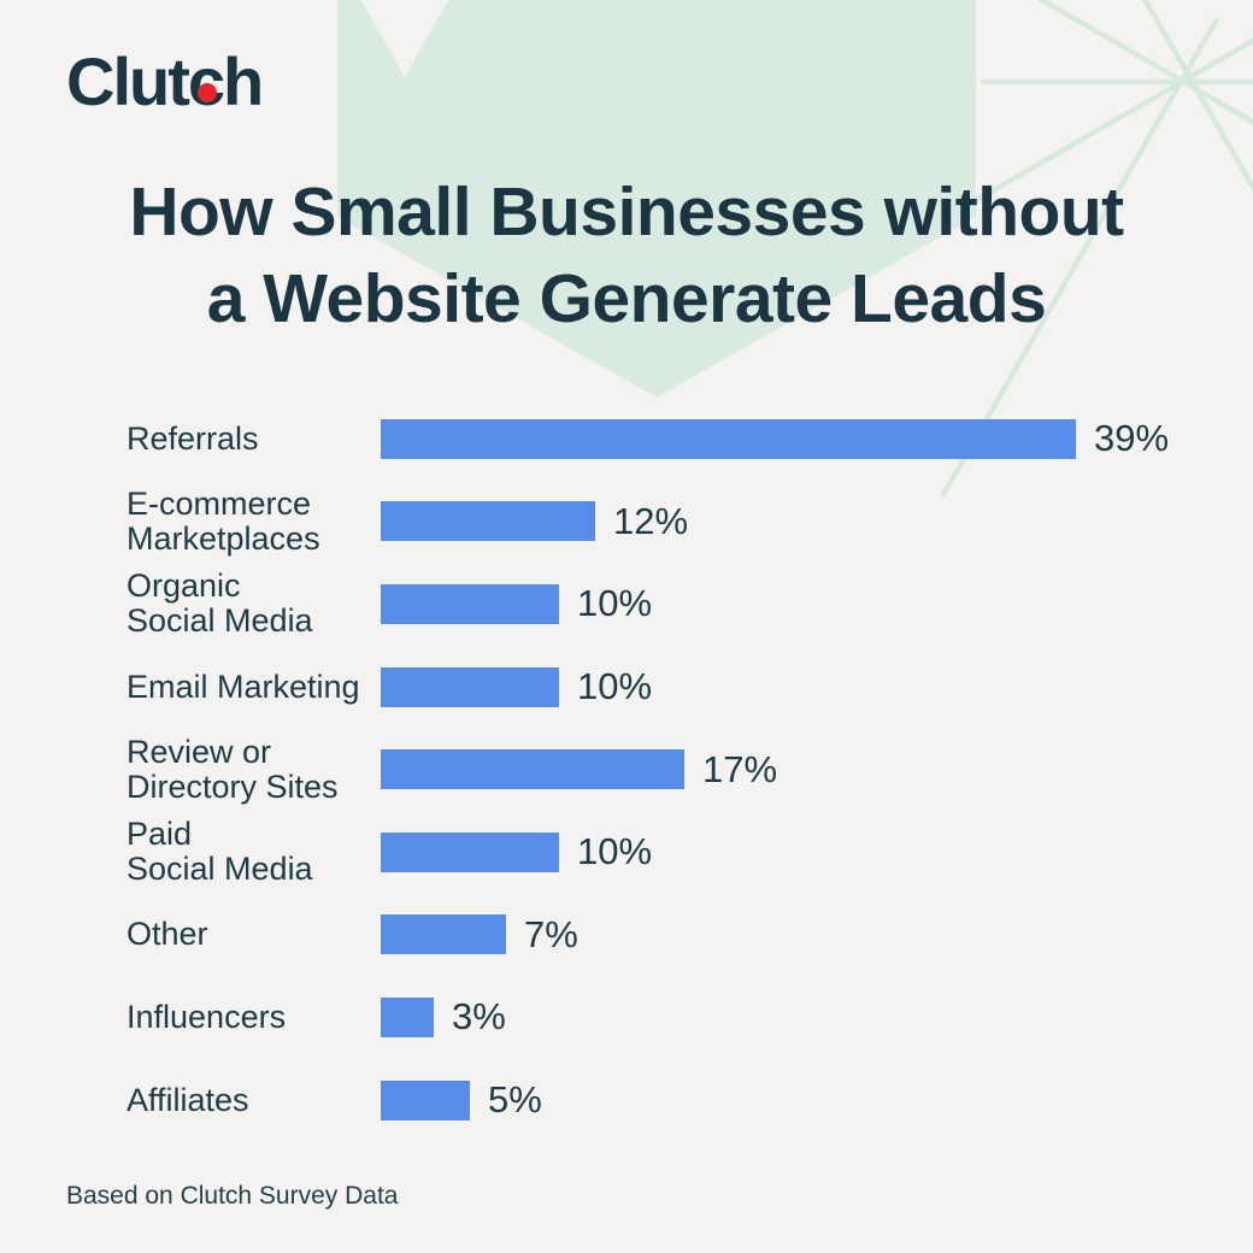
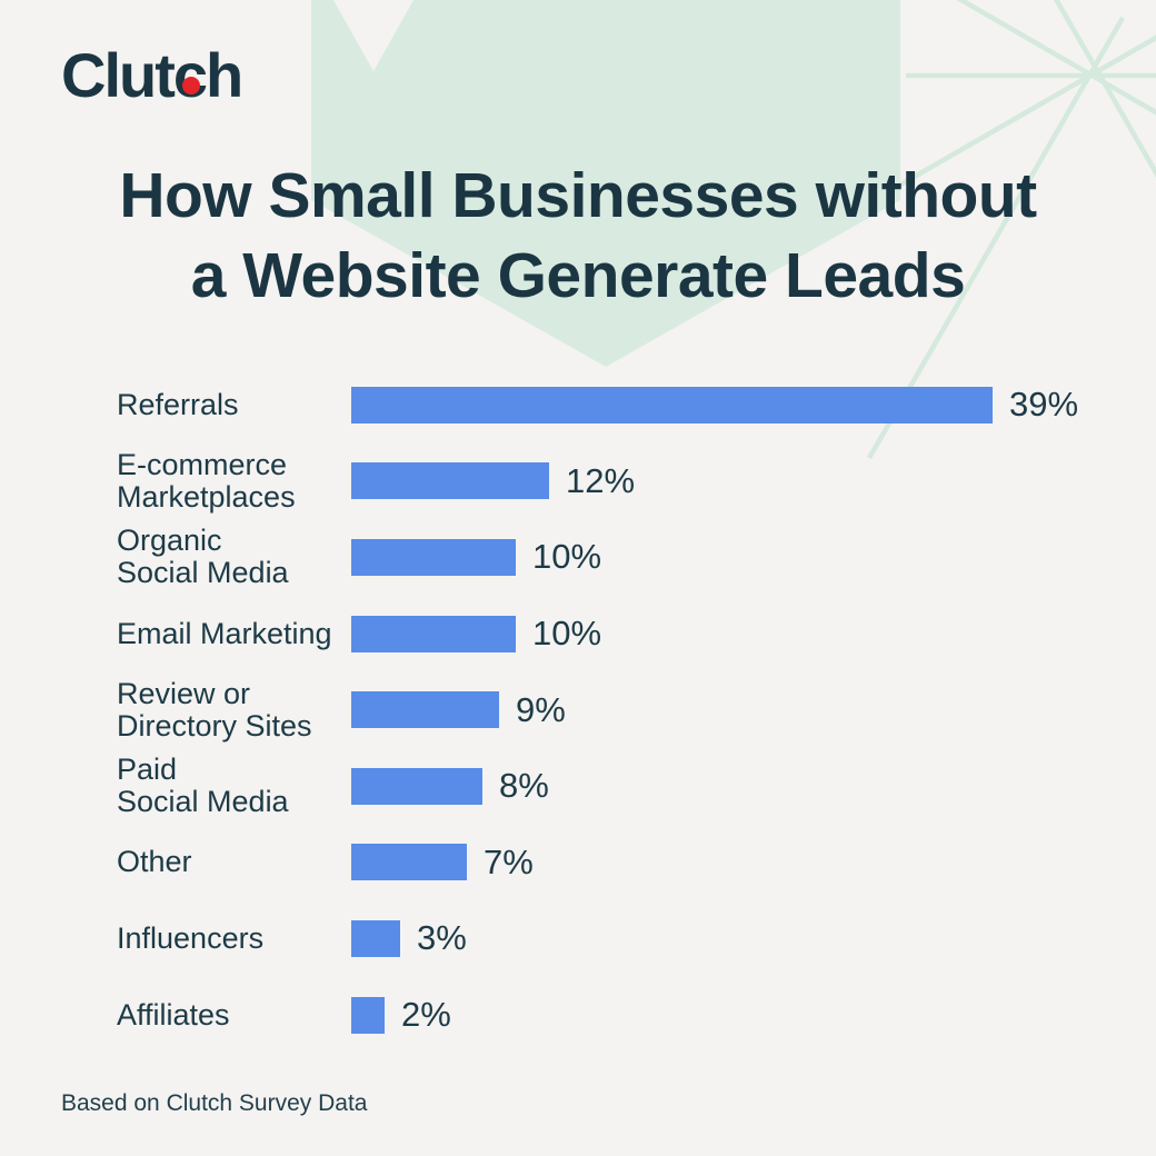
Review or Directory Sites: 17% -> 9%
Paid Social Media: 10% -> 8%
Affiliates: 5% -> 2%
